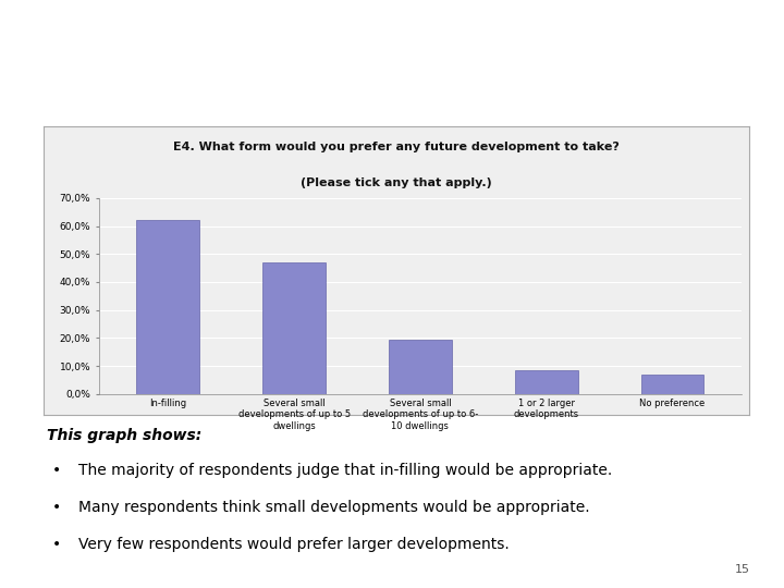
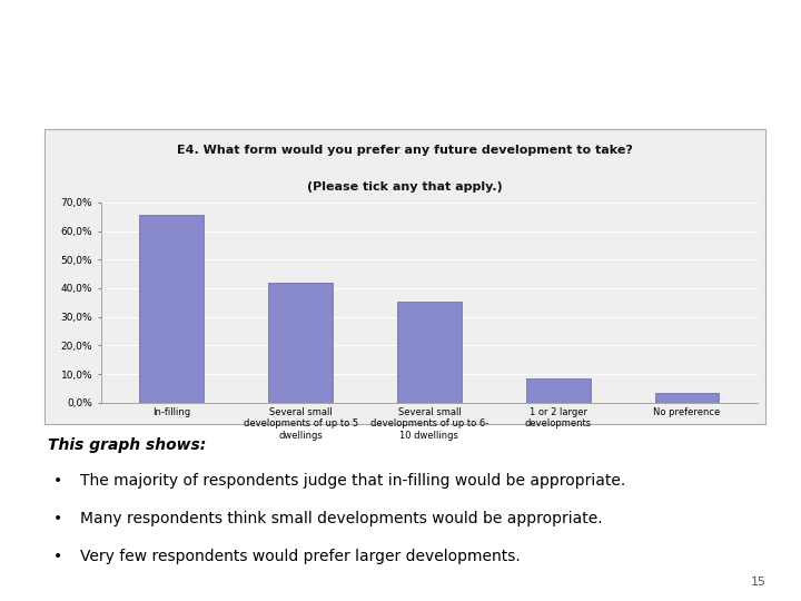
In-filling: 62,0% -> 65,5%
Several small developments of up to 5 dwellings: 47,0% -> 42,0%
Several small developments of up to 6- 10 dwellings: 19,5% -> 35,5%
No preference: 7,0% -> 3,5%
